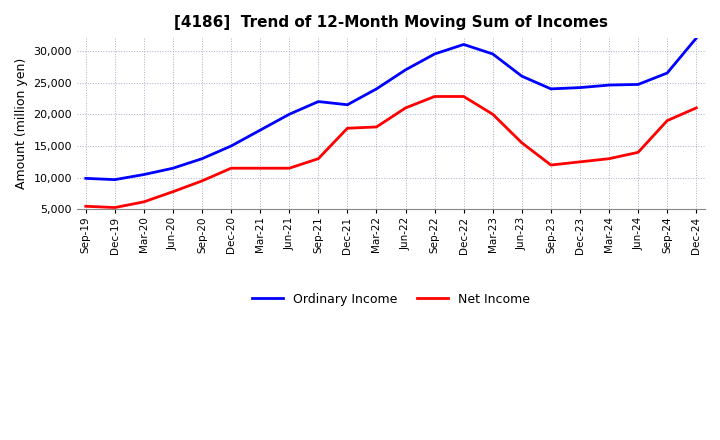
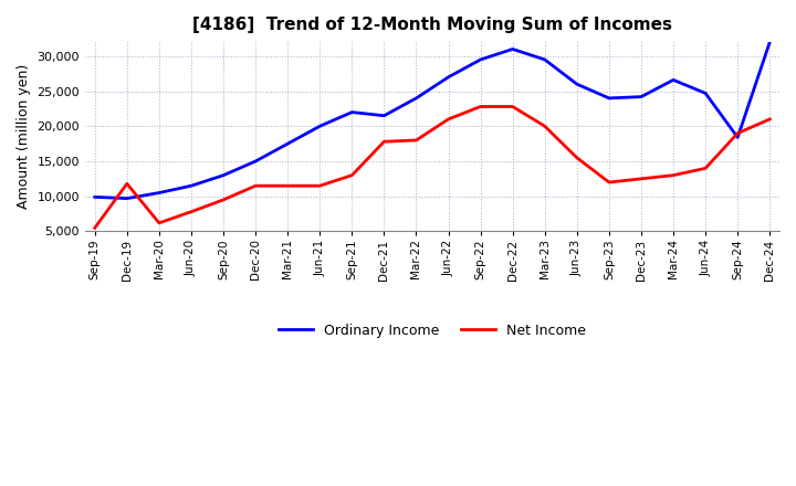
Net Income/Dec-19: 5,300 -> 11,800
Ordinary Income/Mar-24: 24,600 -> 26,600
Ordinary Income/Sep-24: 26,500 -> 18,400
